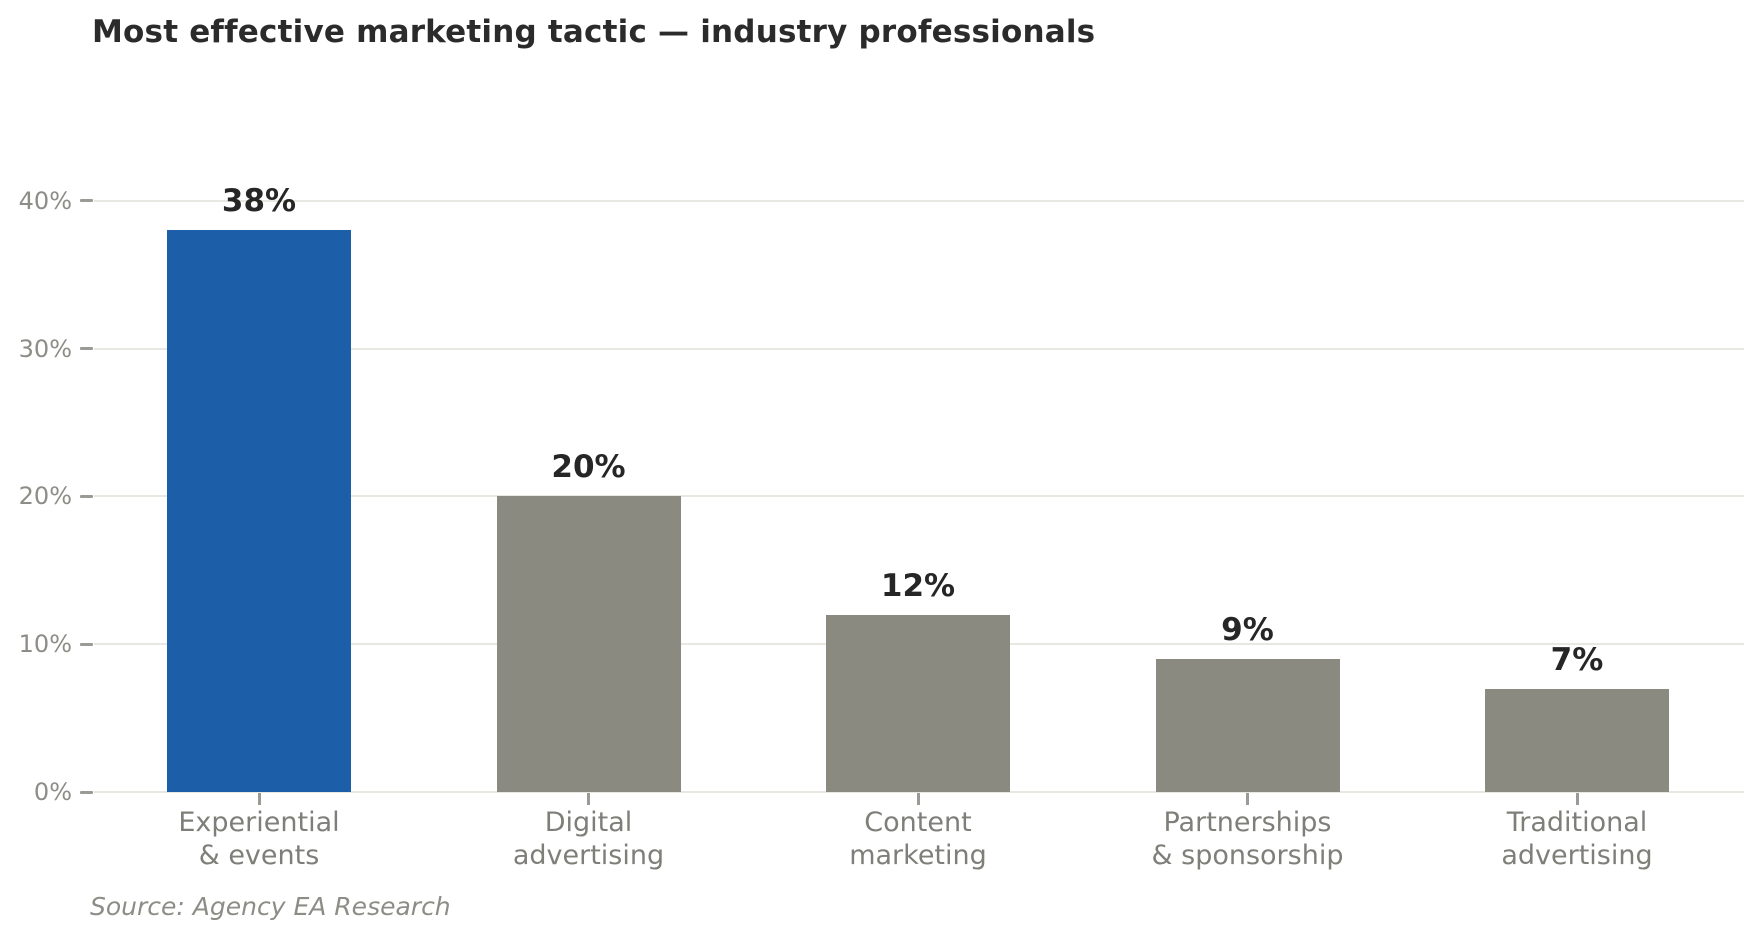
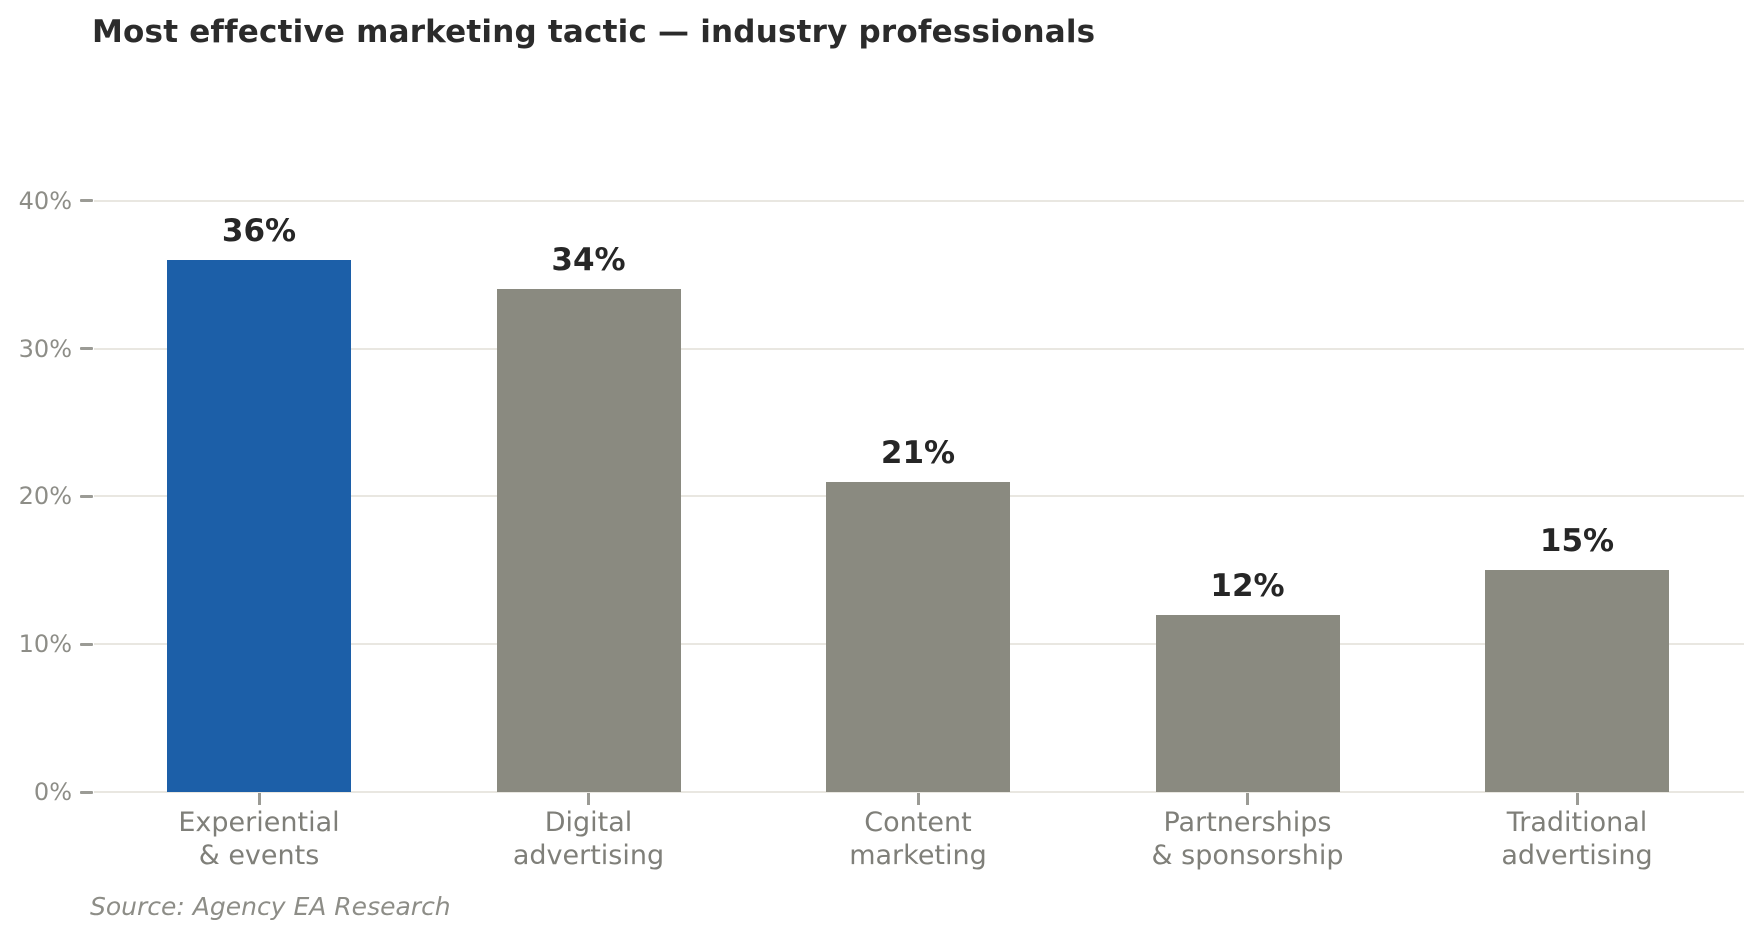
Experiential & events: 38% -> 36%
Digital advertising: 20% -> 34%
Content marketing: 12% -> 21%
Partnerships & sponsorship: 9% -> 12%
Traditional advertising: 7% -> 15%
